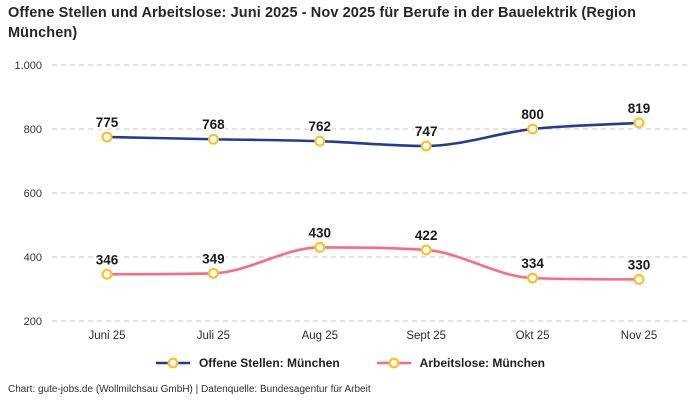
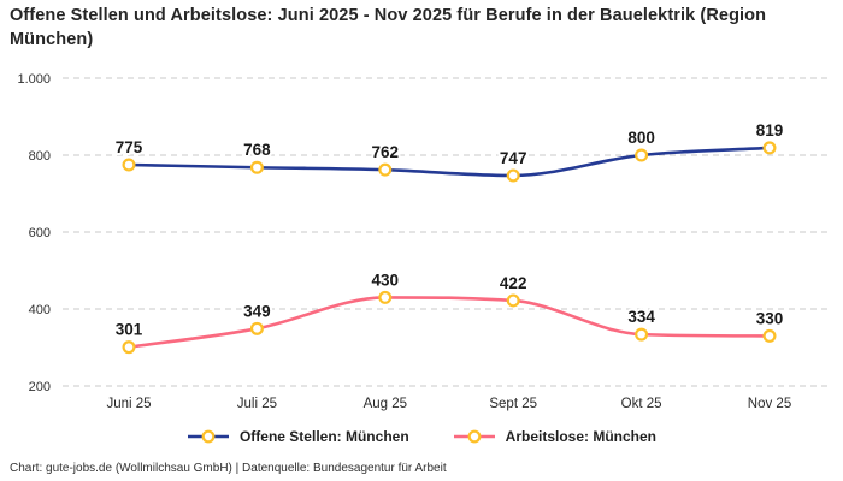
Arbeitslose: München/Juni 25: 346 -> 301
